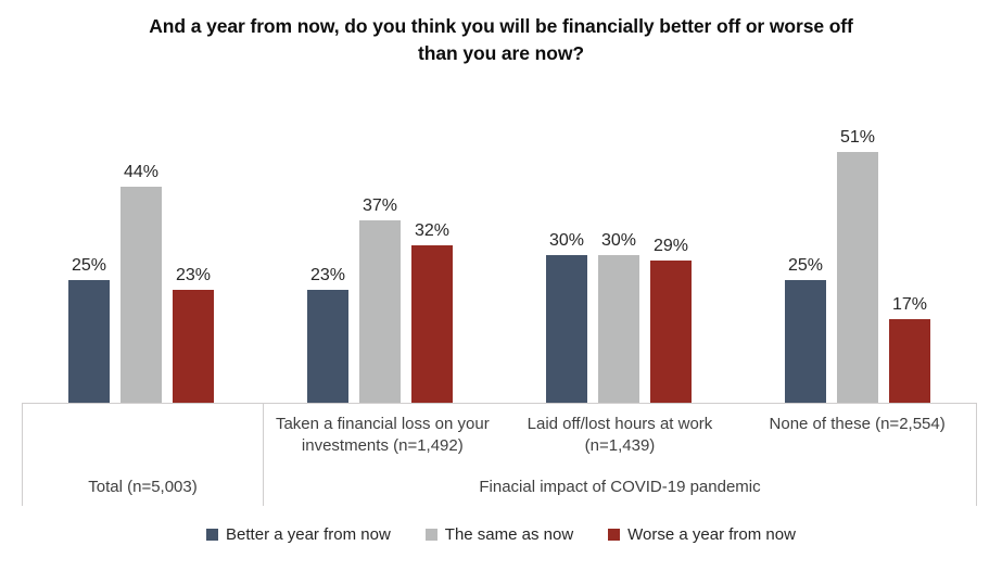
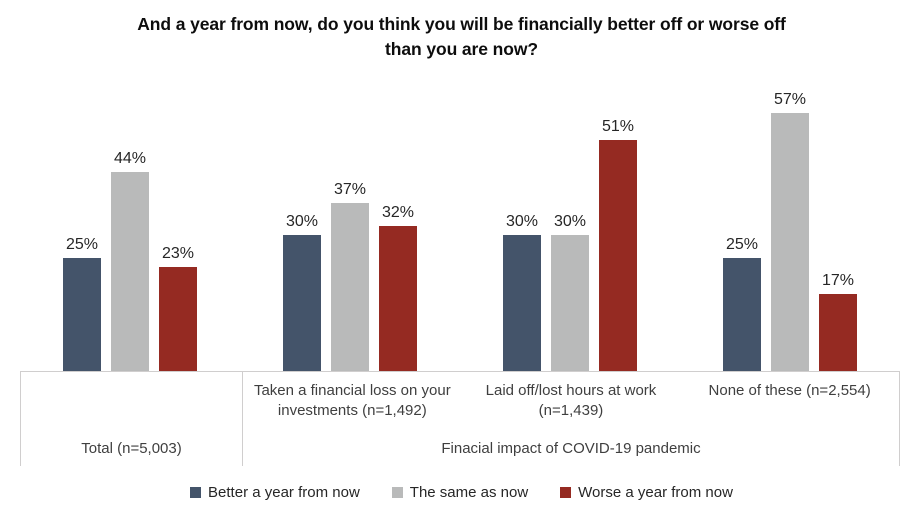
Better a year from now/Taken a financial loss on your investments (n=1,492): 23% -> 30%
Worse a year from now/Laid off/lost hours at work (n=1,439): 29% -> 51%
The same as now/None of these (n=2,554): 51% -> 57%
